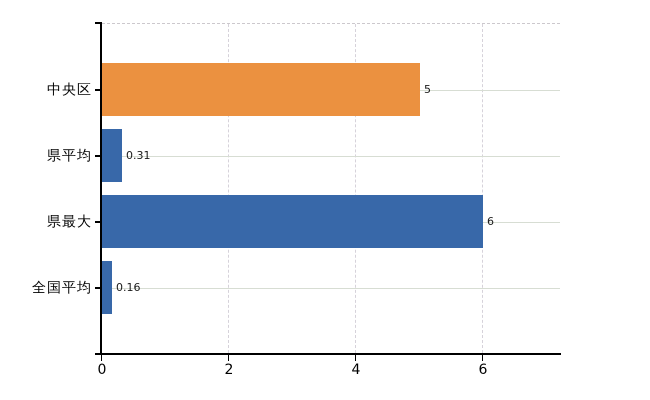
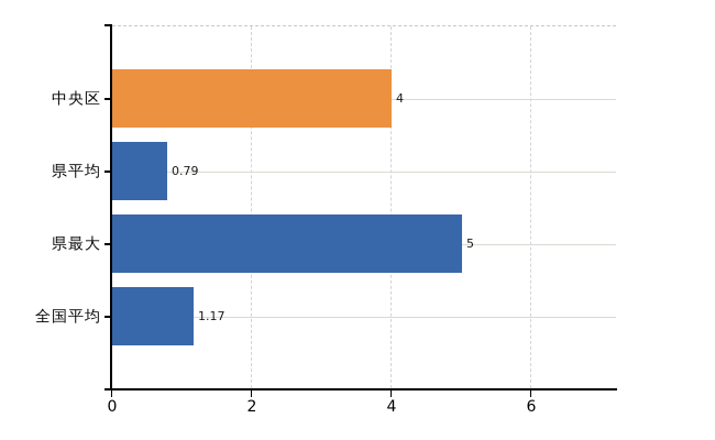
中央区: 5 -> 4
県平均: 0.31 -> 0.79
県最大: 6 -> 5
全国平均: 0.16 -> 1.17
